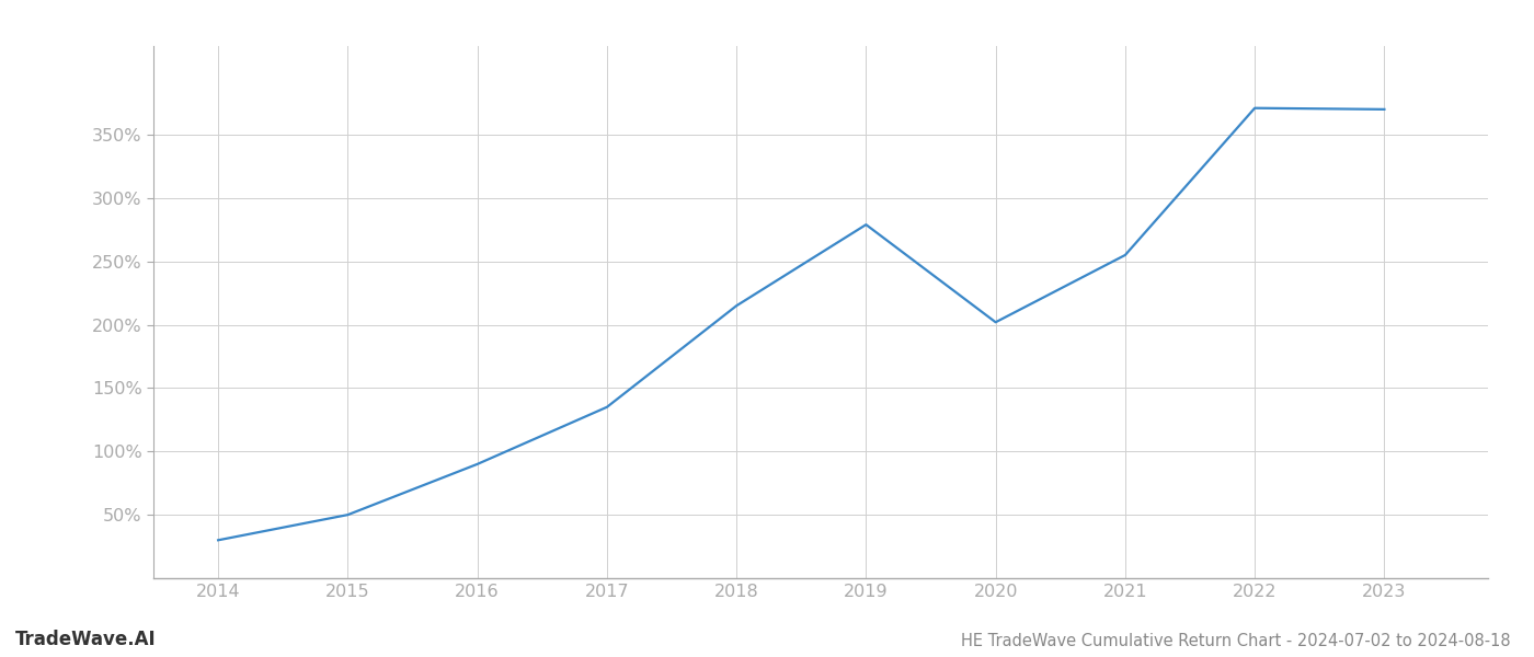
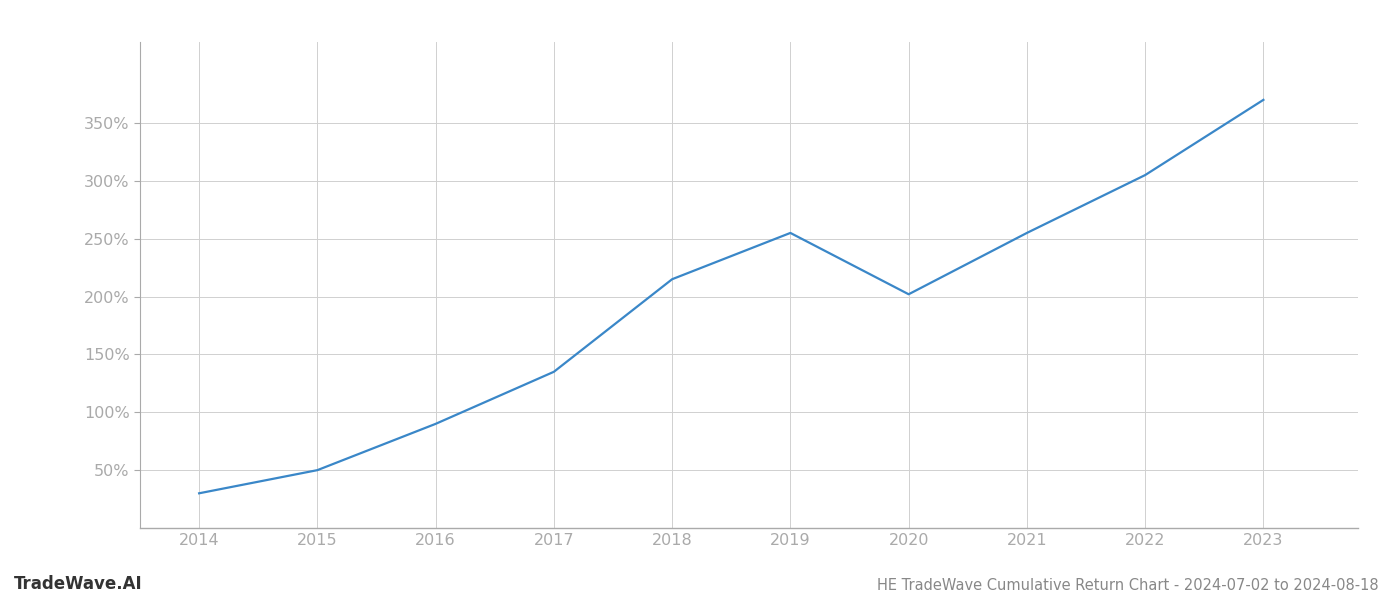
2019: 279% -> 255%
2022: 371% -> 305%
